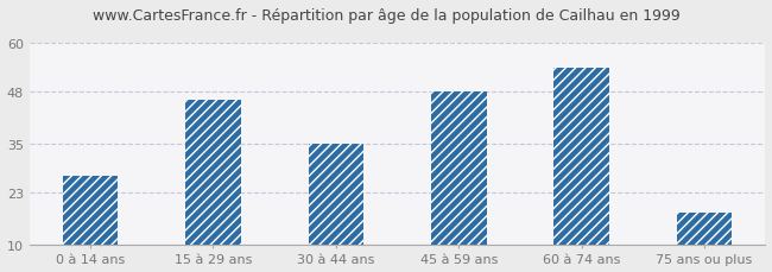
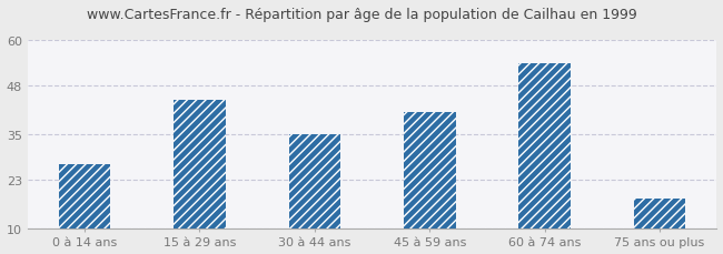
15 à 29 ans: 46 -> 44
45 à 59 ans: 48 -> 41
